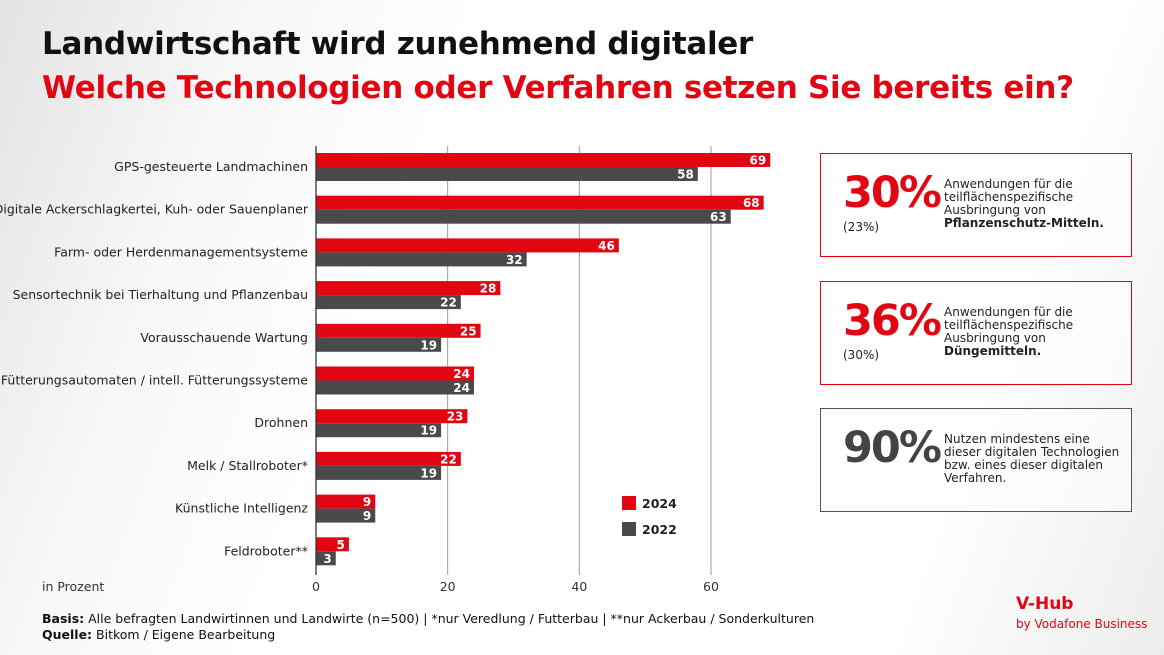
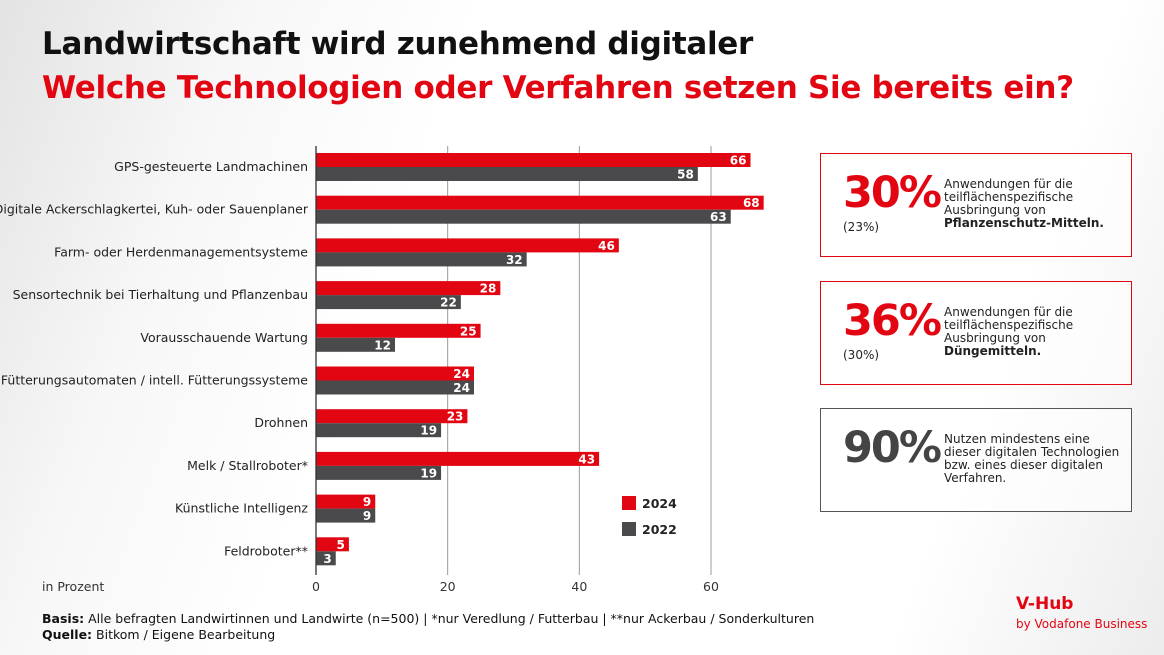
2024/GPS-gesteuerte Landmachinen: 69 -> 66
2022/Vorausschauende Wartung: 19 -> 12
2024/Melk / Stallroboter*: 22 -> 43
